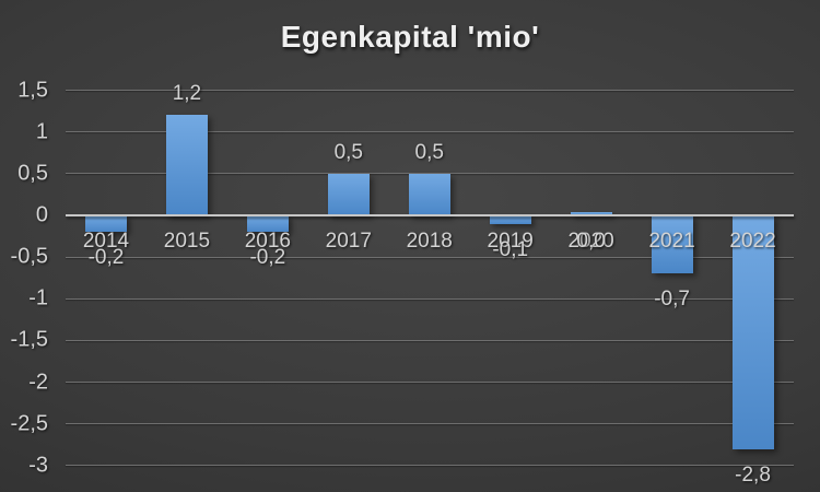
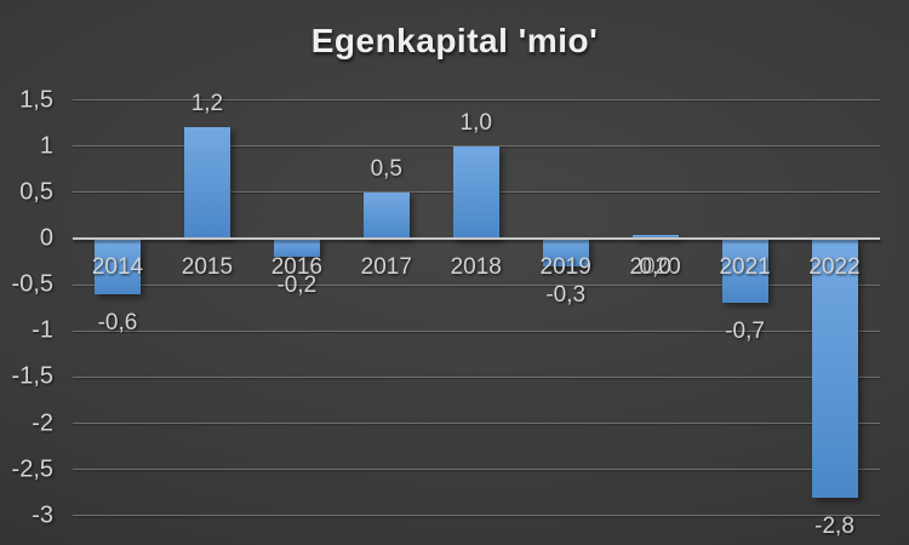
2014: -0,2 -> -0,6
2018: 0,5 -> 1,0
2019: -0,1 -> -0,3
